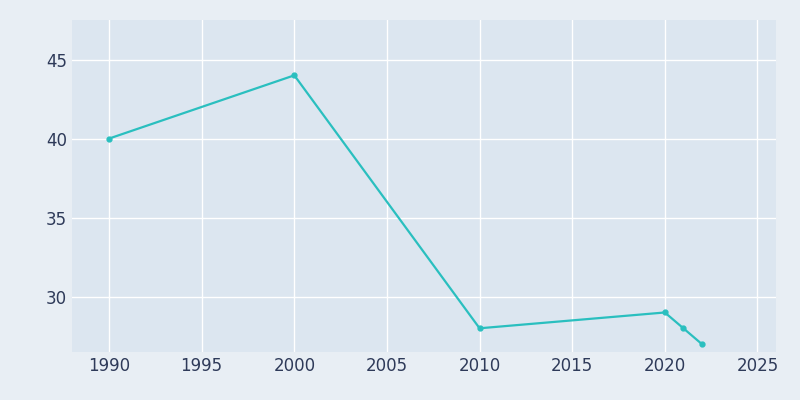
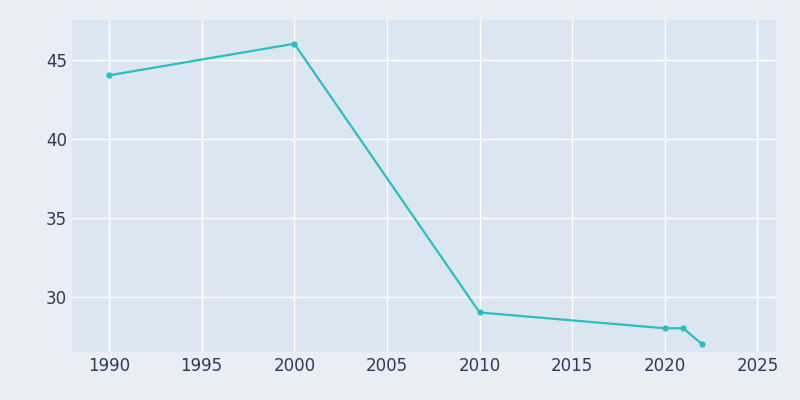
1990: 40 -> 44
2000: 44 -> 46
2010: 28 -> 29
2020: 29 -> 28
